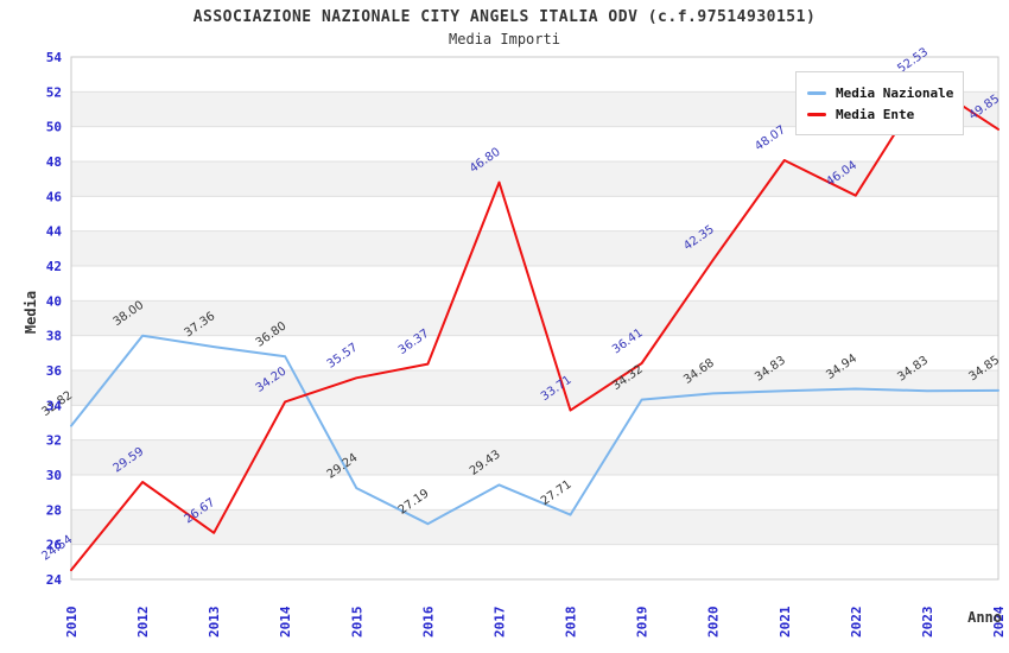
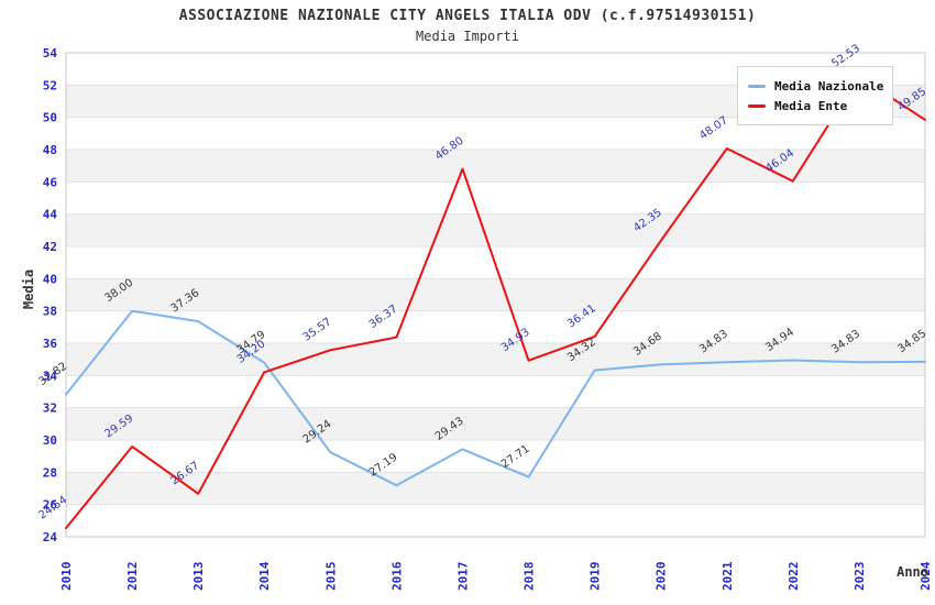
Media Nazionale/2014: 36.80 -> 34.79
Media Ente/2018: 33.71 -> 34.93
